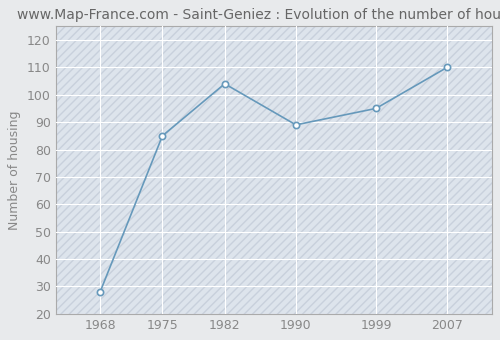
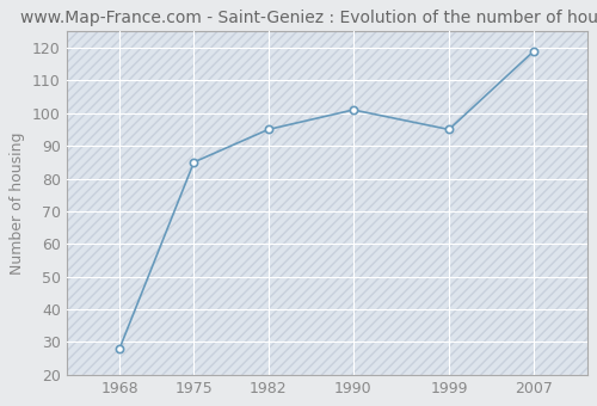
1982: 104 -> 95
1990: 89 -> 101
2007: 110 -> 119
